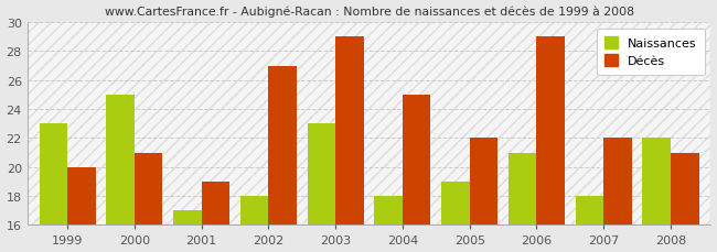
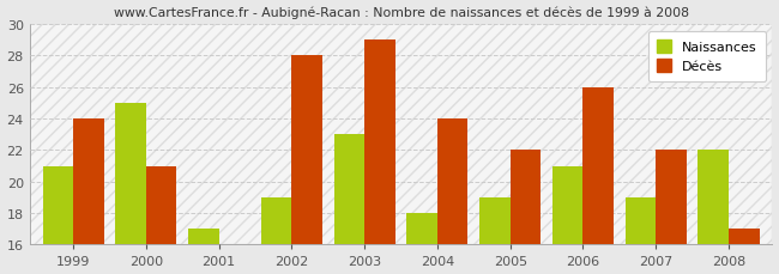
Naissances/1999: 23 -> 21
Décès/1999: 20 -> 24
Décès/2001: 19 -> 16
Naissances/2002: 18 -> 19
Décès/2002: 27 -> 28
Décès/2004: 25 -> 24
Décès/2006: 29 -> 26
Naissances/2007: 18 -> 19
Décès/2008: 21 -> 17
